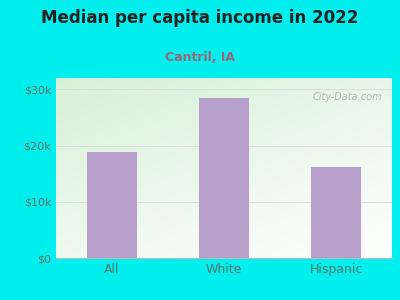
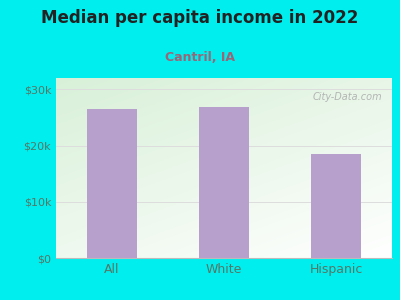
All: $18.8k -> $26.5k
White: $28.4k -> $26.8k
Hispanic: $16.2k -> $18.5k
